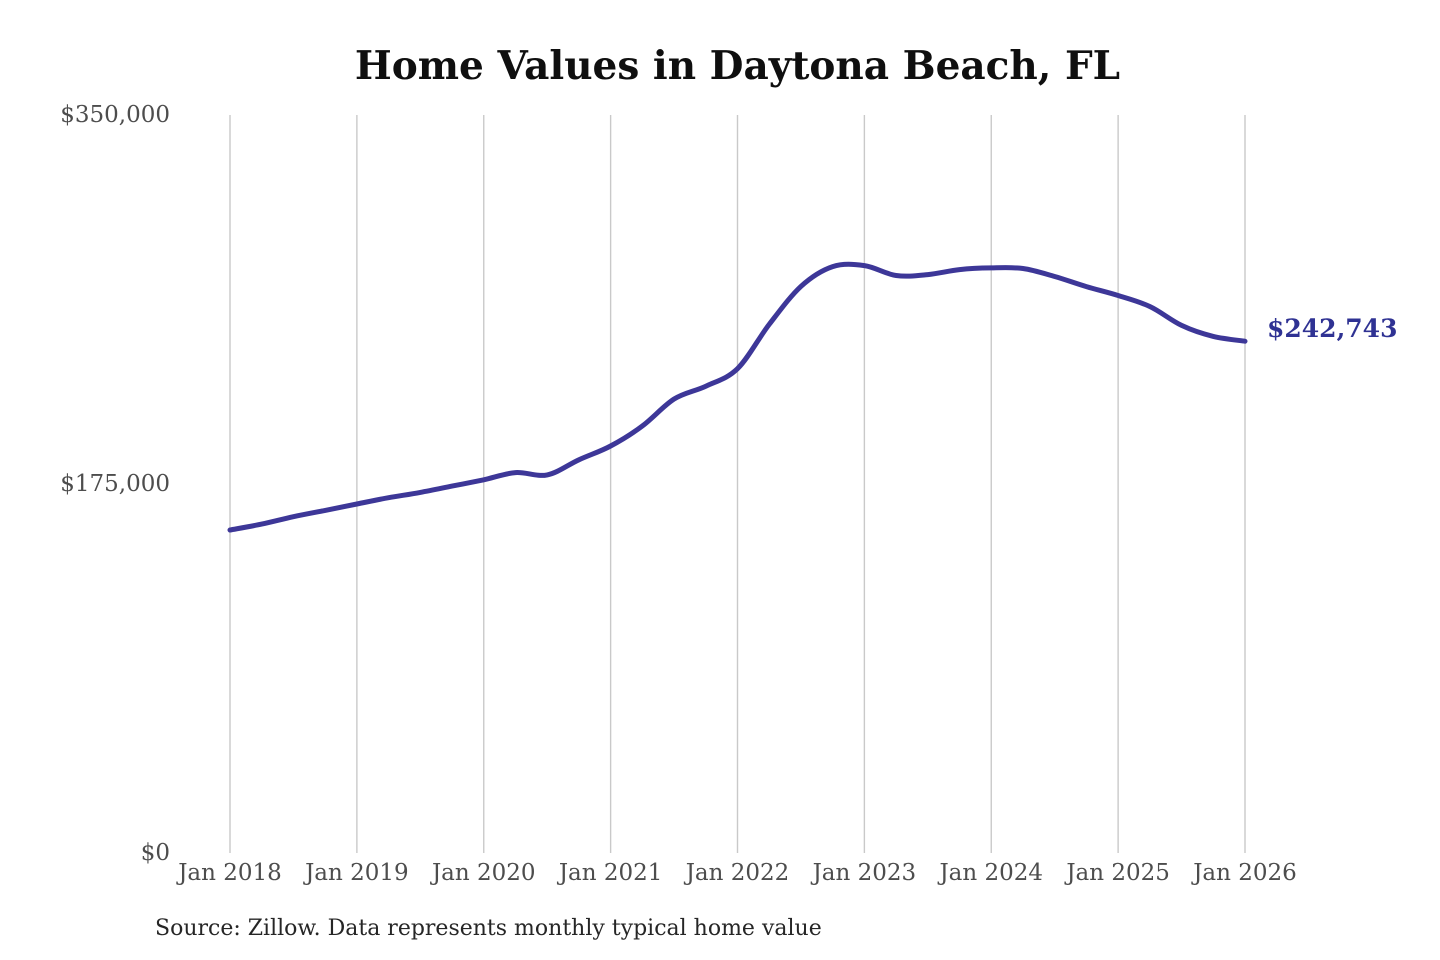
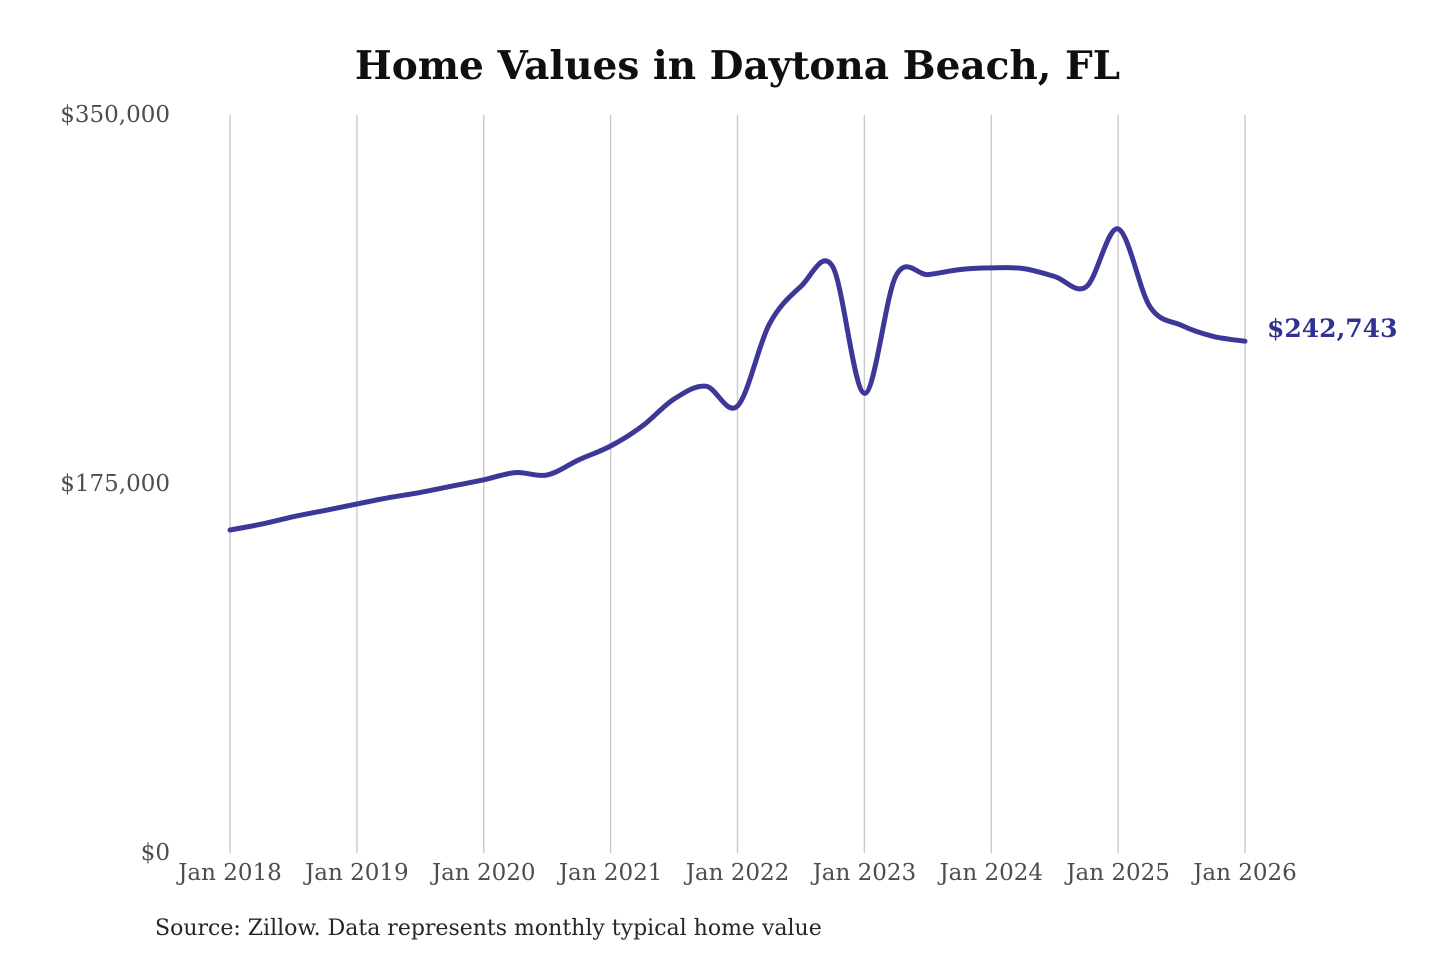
Jan 2022: $230000 -> $212000
Jan 2023: $279000 -> $218000
Jan 2025: $264000 -> $296000
